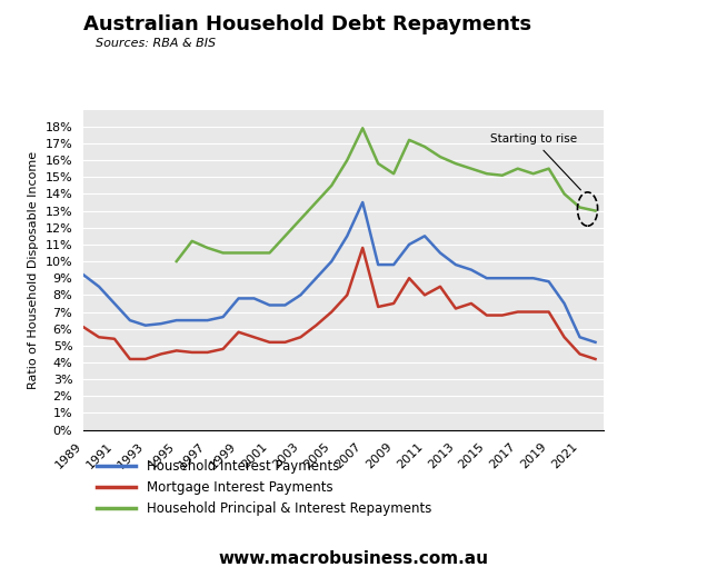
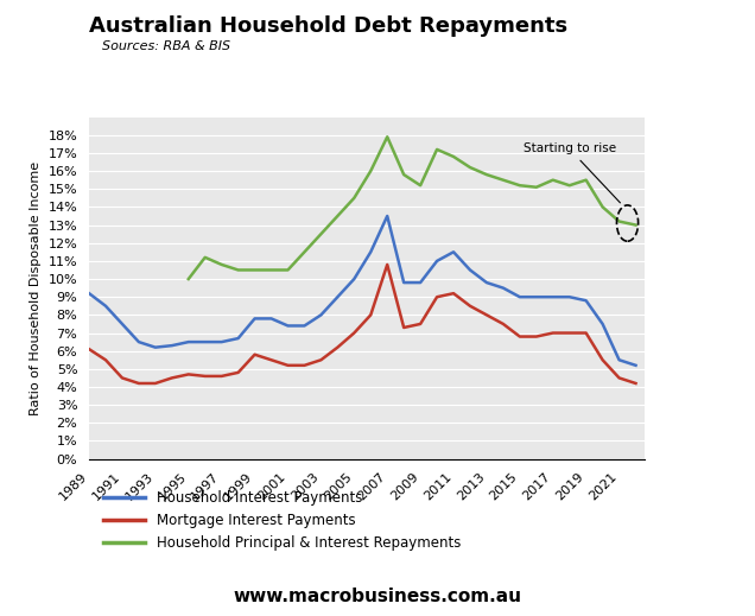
Mortgage Interest Payments/1991: 5.4% -> 4.5%
Mortgage Interest Payments/2011: 8.0% -> 9.2%
Mortgage Interest Payments/2013: 7.2% -> 8.0%
